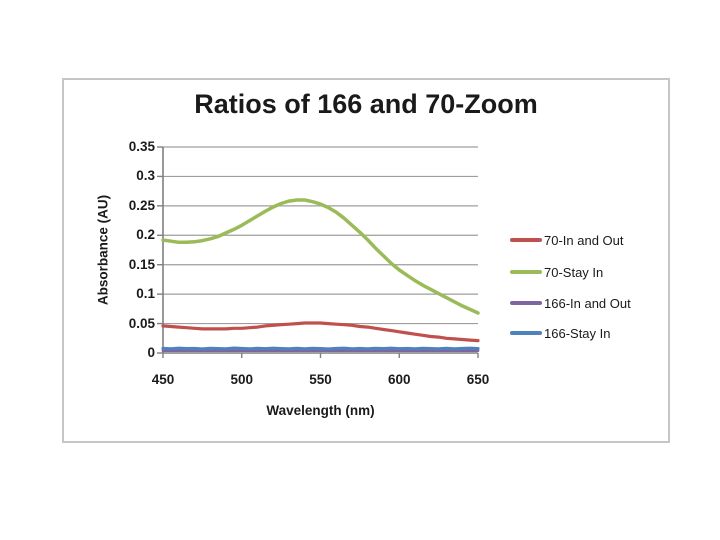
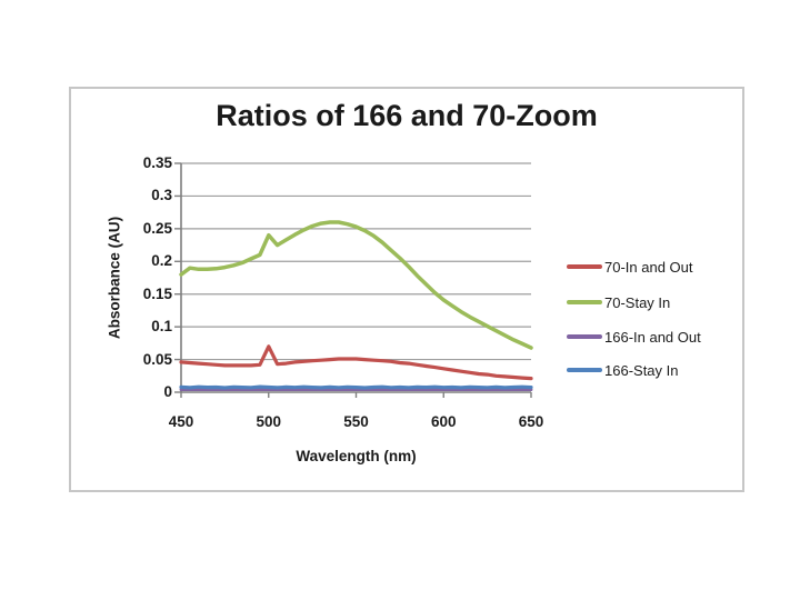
70-Stay In/450: 0.19 -> 0.18
70-In and Out/500: 0.04 -> 0.07
70-Stay In/500: 0.22 -> 0.24
